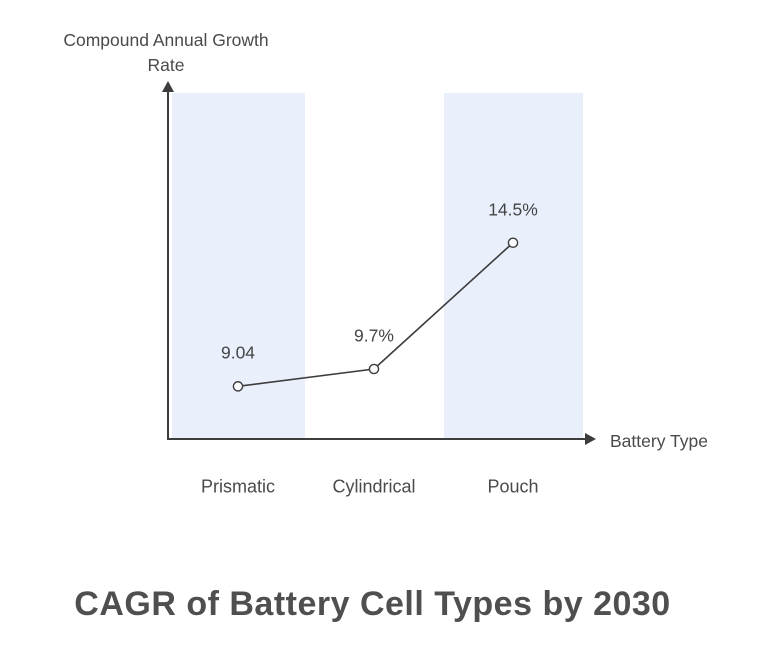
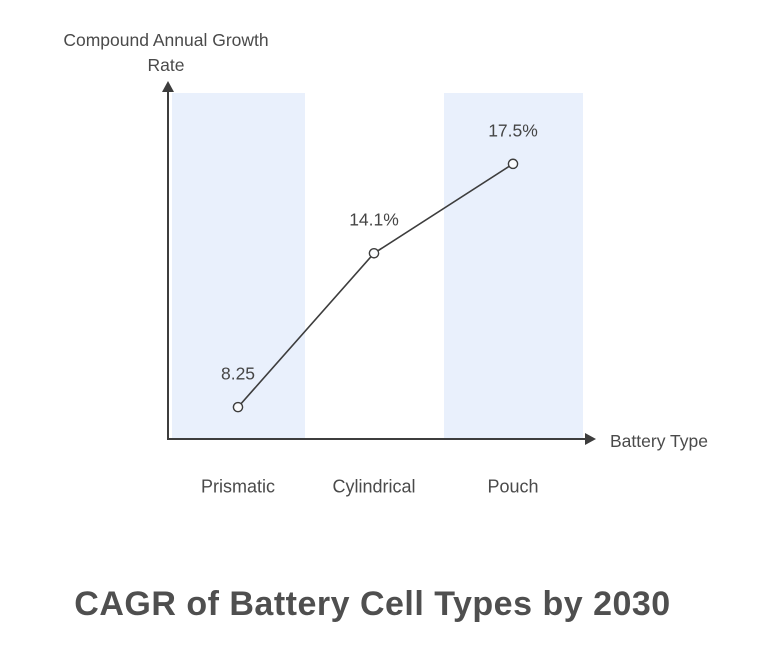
Prismatic: 9.04 -> 8.25
Cylindrical: 9.7% -> 14.1%
Pouch: 14.5% -> 17.5%
